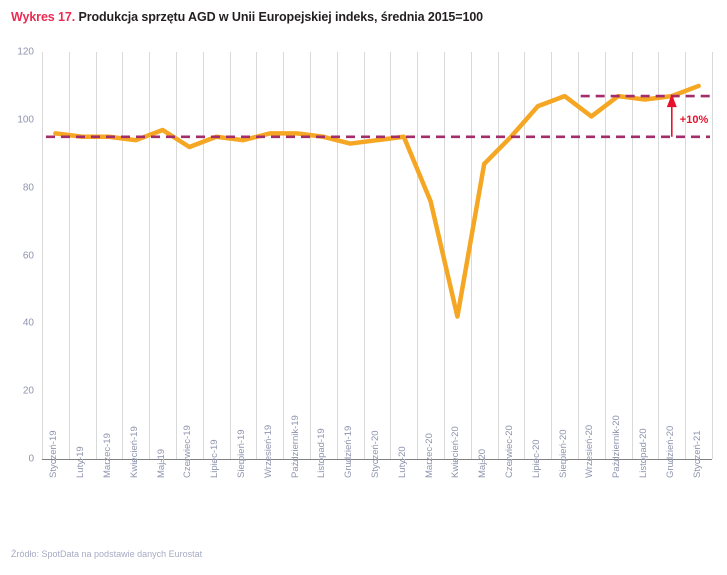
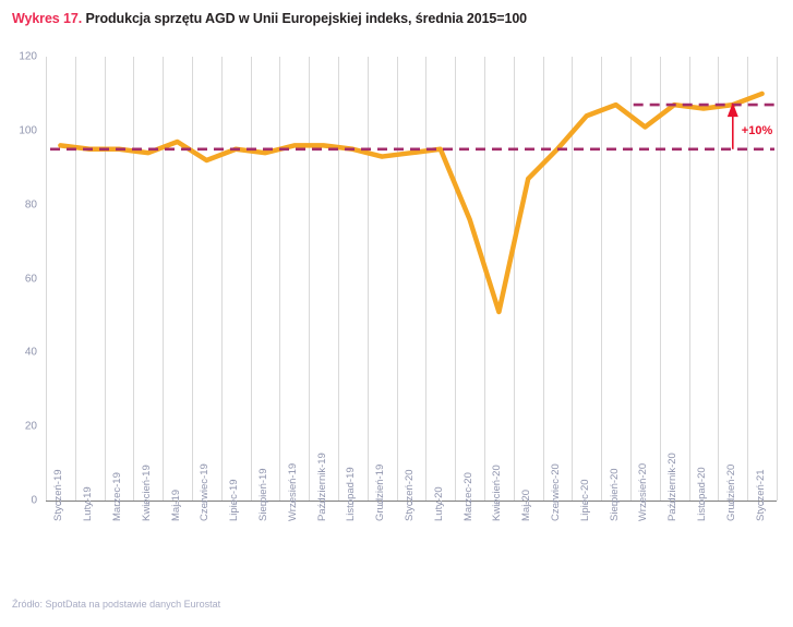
Kwiecień-20: 42 -> 51
